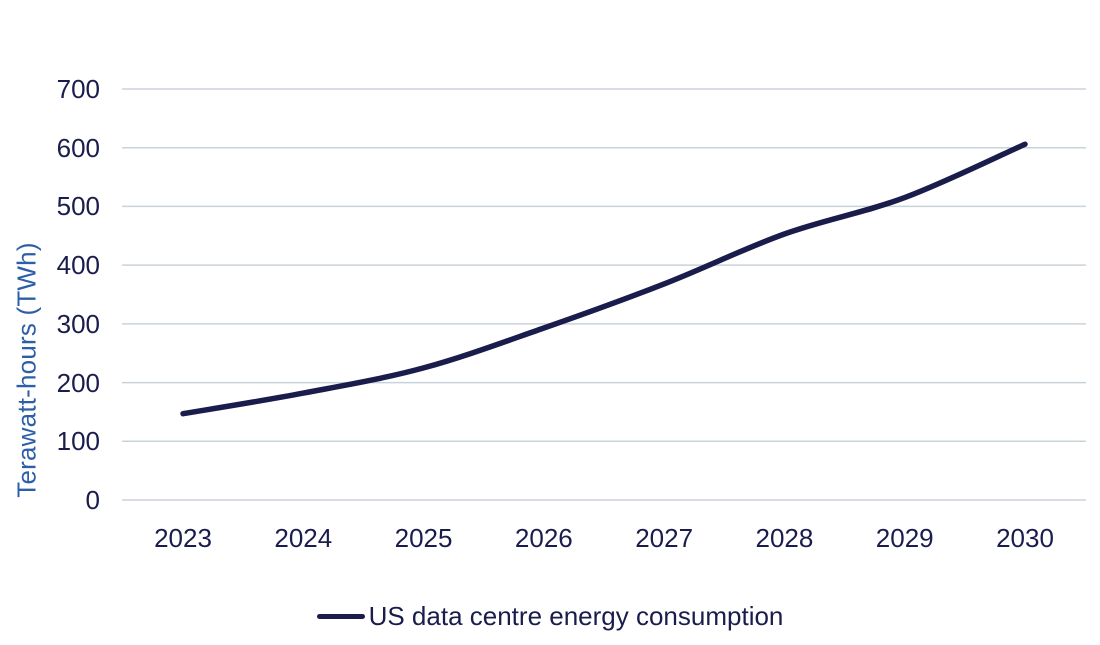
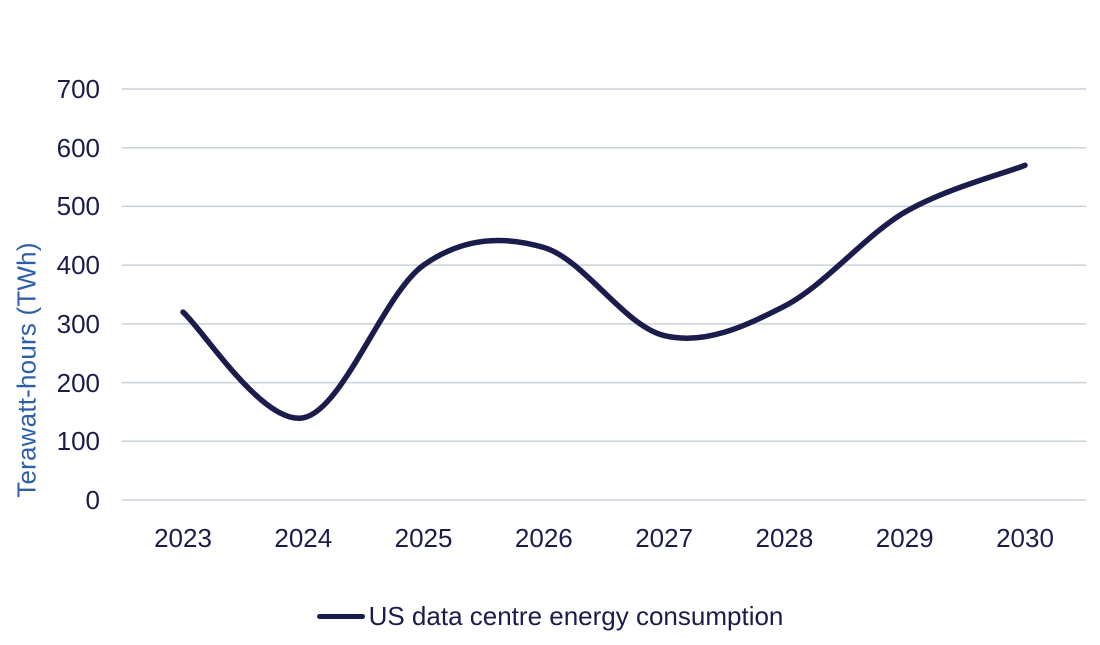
2023: 150 -> 320
2024: 180 -> 140
2025: 220 -> 400
2026: 290 -> 430
2027: 370 -> 280
2028: 450 -> 330
2029: 520 -> 490
2030: 610 -> 570
